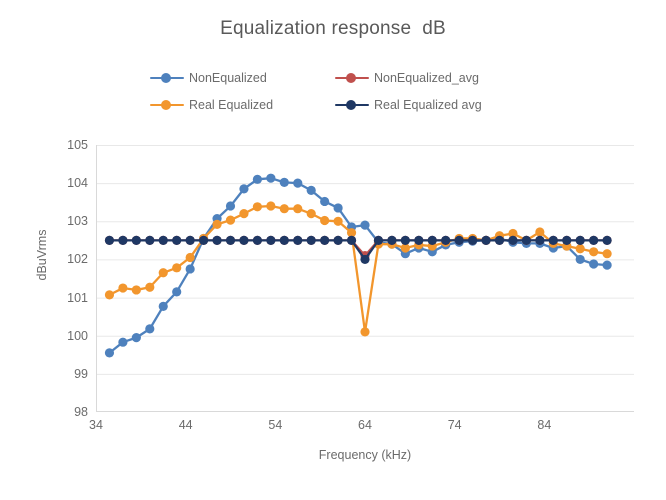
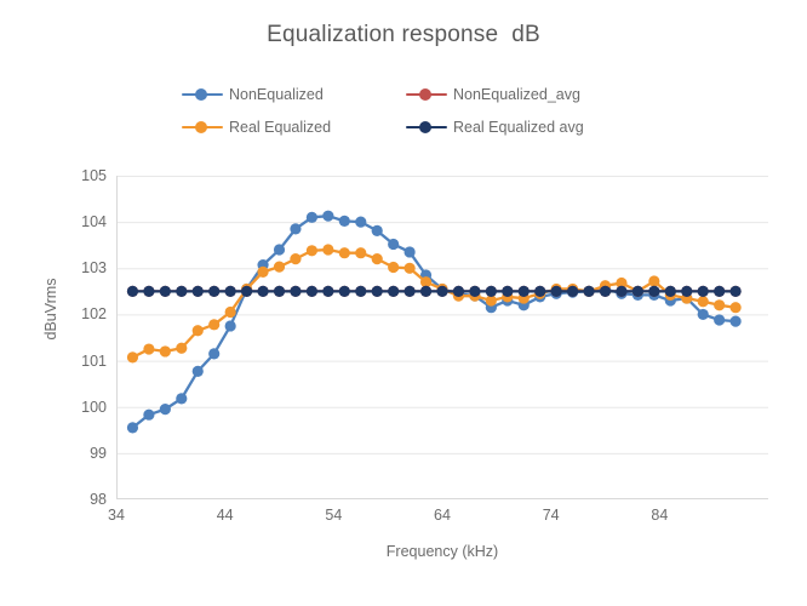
NonEqualized/64: 102.9 -> 102.5
NonEqualized_avg/64: 102.1 -> 102.5
Real Equalized/64: 100.1 -> 102.5
Real Equalized avg/64: 102.0 -> 102.5
